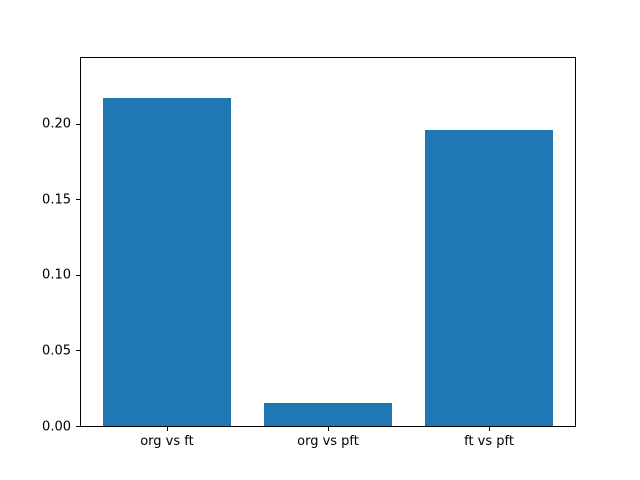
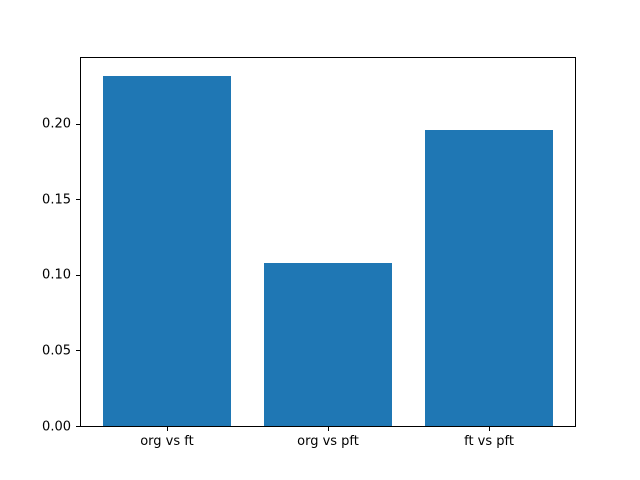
org vs ft: 0.217 -> 0.232
org vs pft: 0.015 -> 0.108
